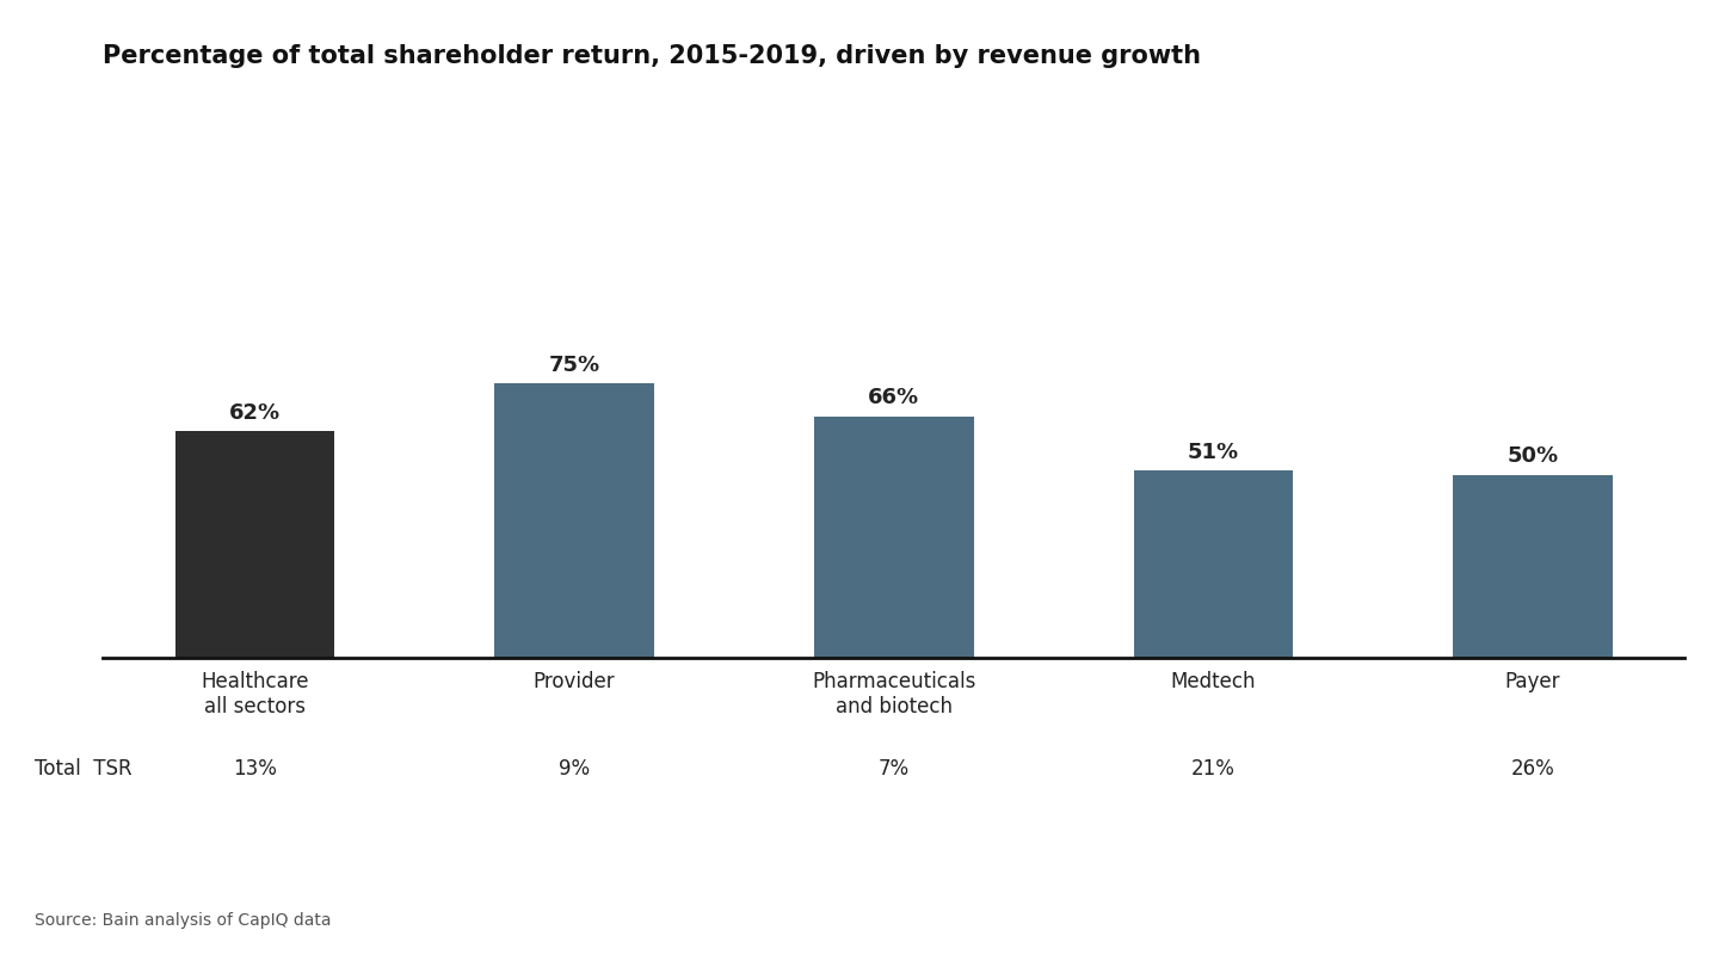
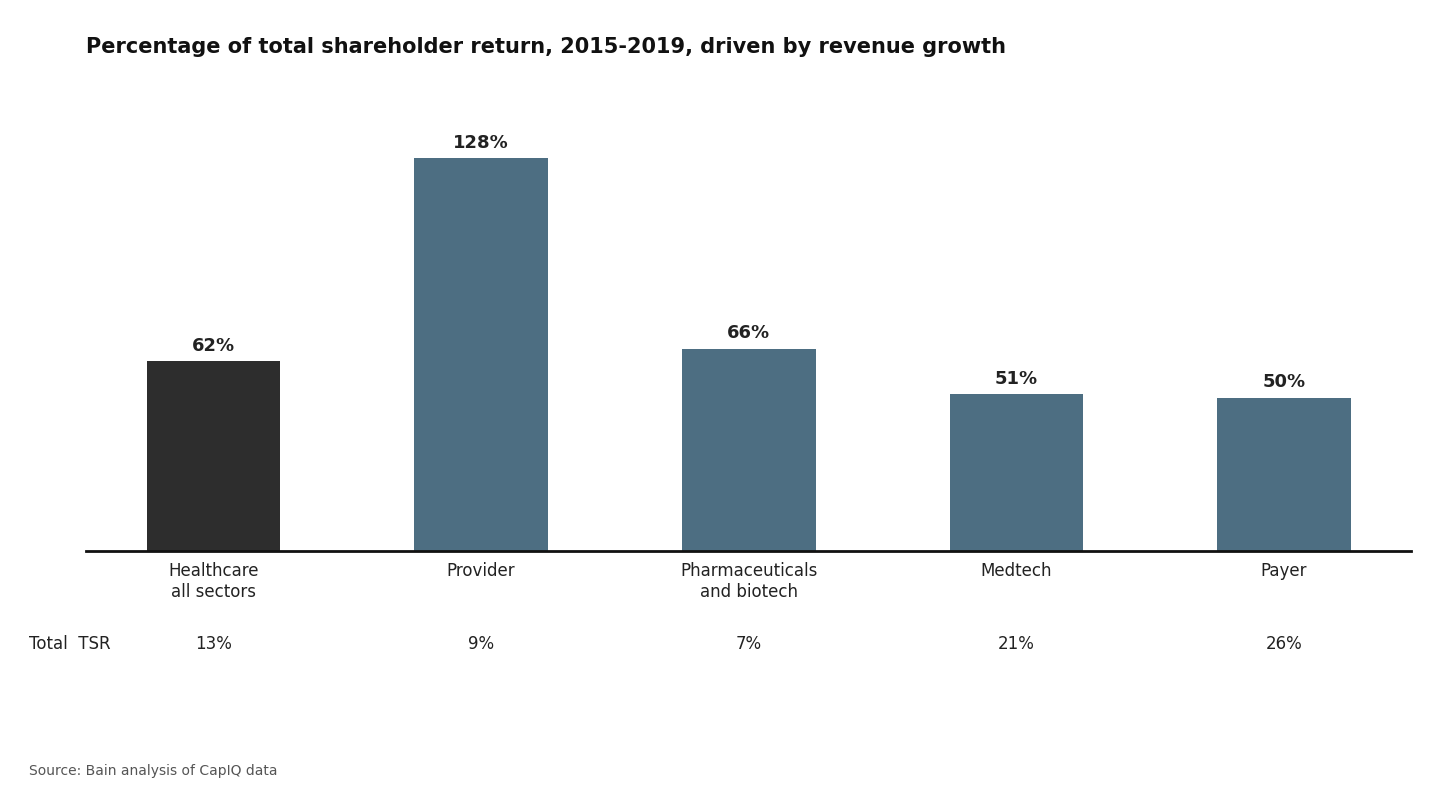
Provider: 75% -> 128%
